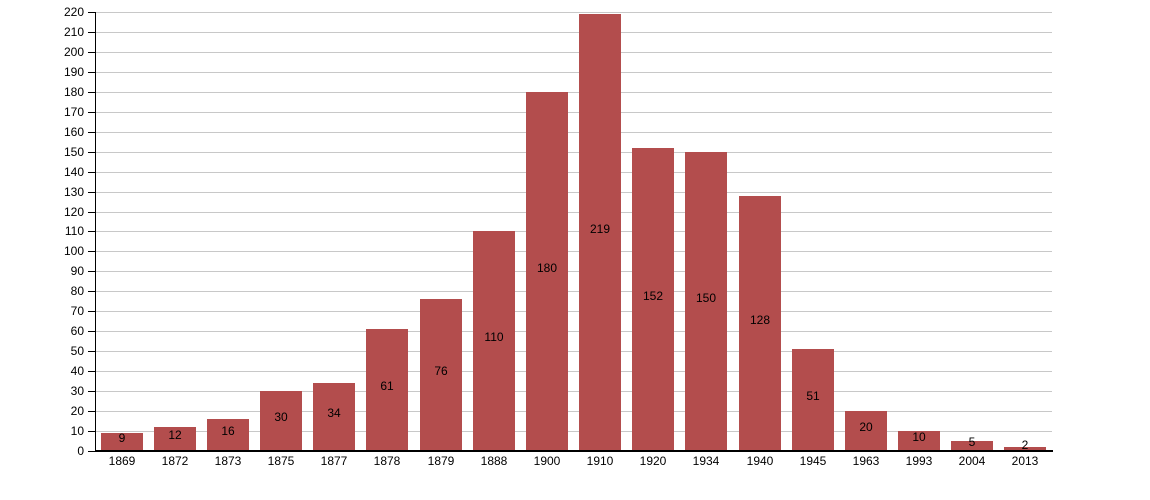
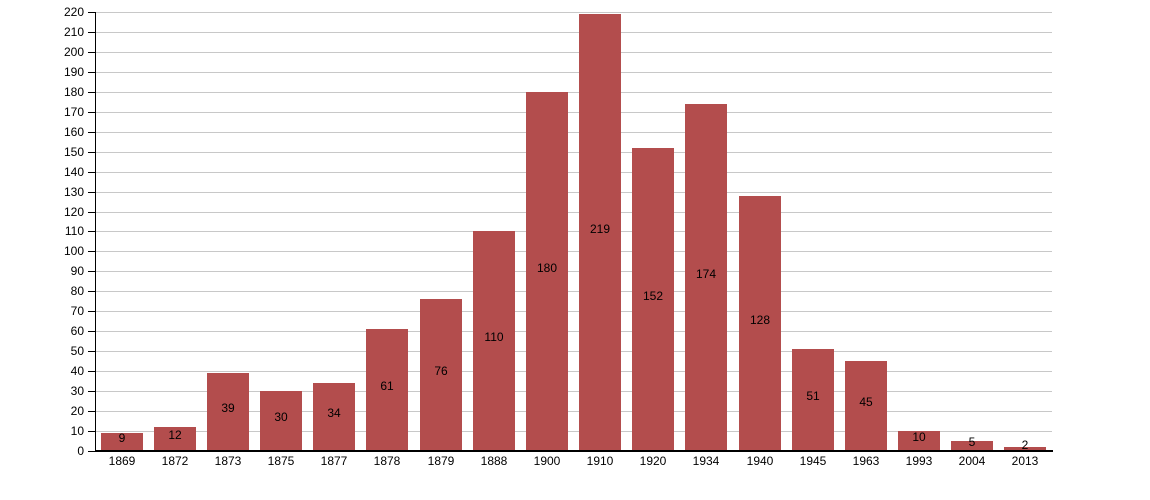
1873: 16 -> 39
1934: 150 -> 174
1963: 20 -> 45
